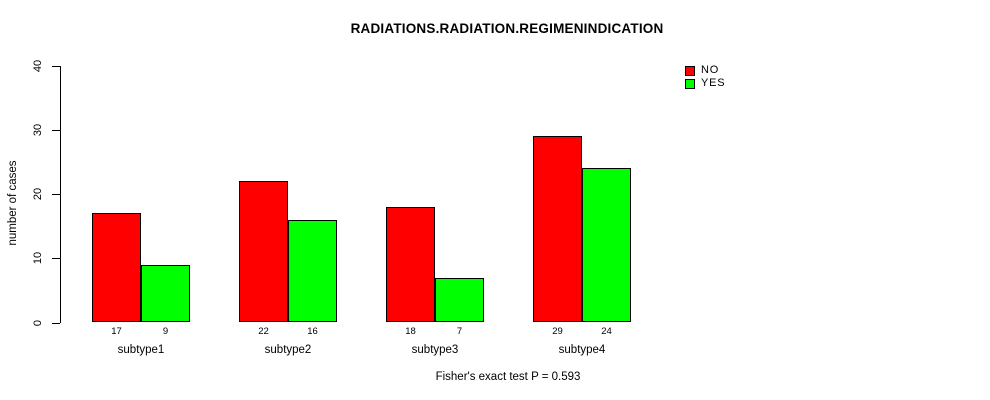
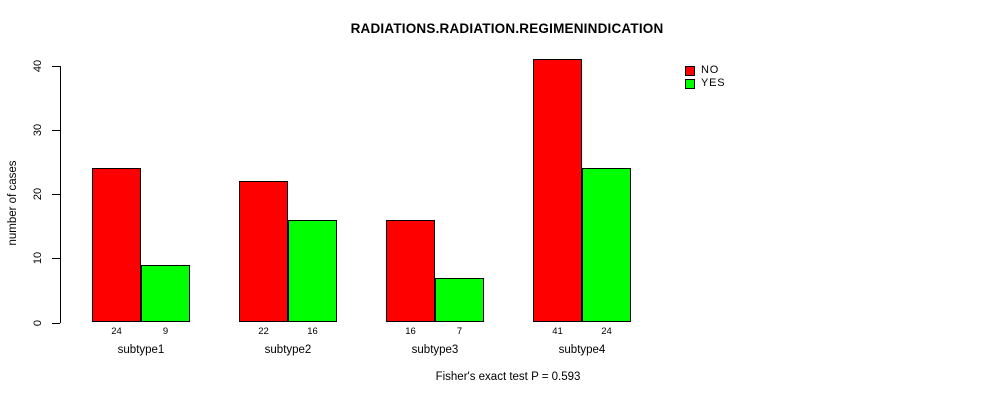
NO/subtype1: 17 -> 24
NO/subtype3: 18 -> 16
NO/subtype4: 29 -> 41
